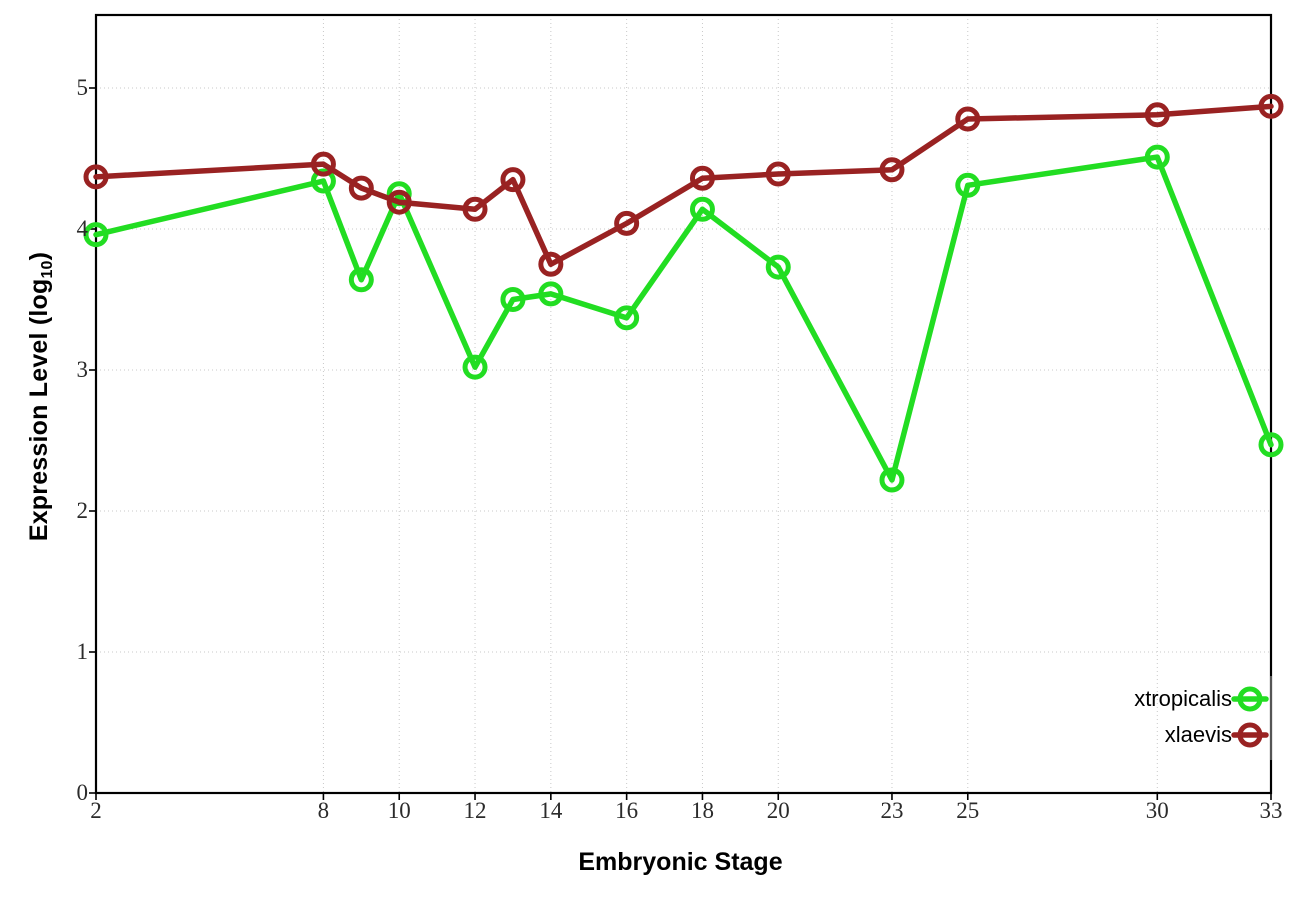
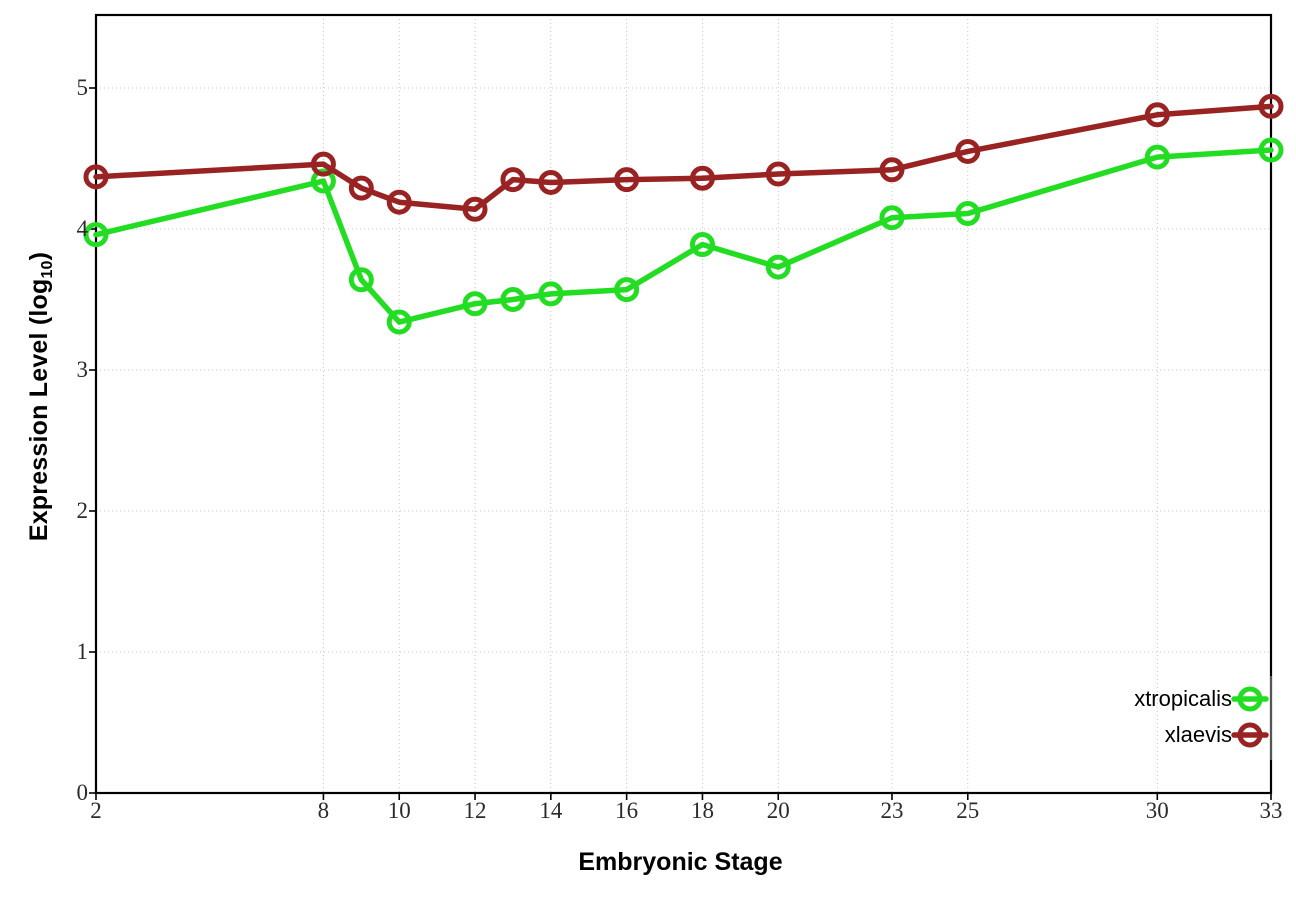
xtropicalis/10: 4.25 -> 3.34
xtropicalis/12: 3.02 -> 3.47
xlaevis/14: 3.75 -> 4.33
xtropicalis/16: 3.37 -> 3.57
xlaevis/16: 4.04 -> 4.35
xtropicalis/18: 4.14 -> 3.89
xtropicalis/23: 2.22 -> 4.08
xtropicalis/25: 4.31 -> 4.11
xlaevis/25: 4.78 -> 4.55
xtropicalis/33: 2.47 -> 4.56
